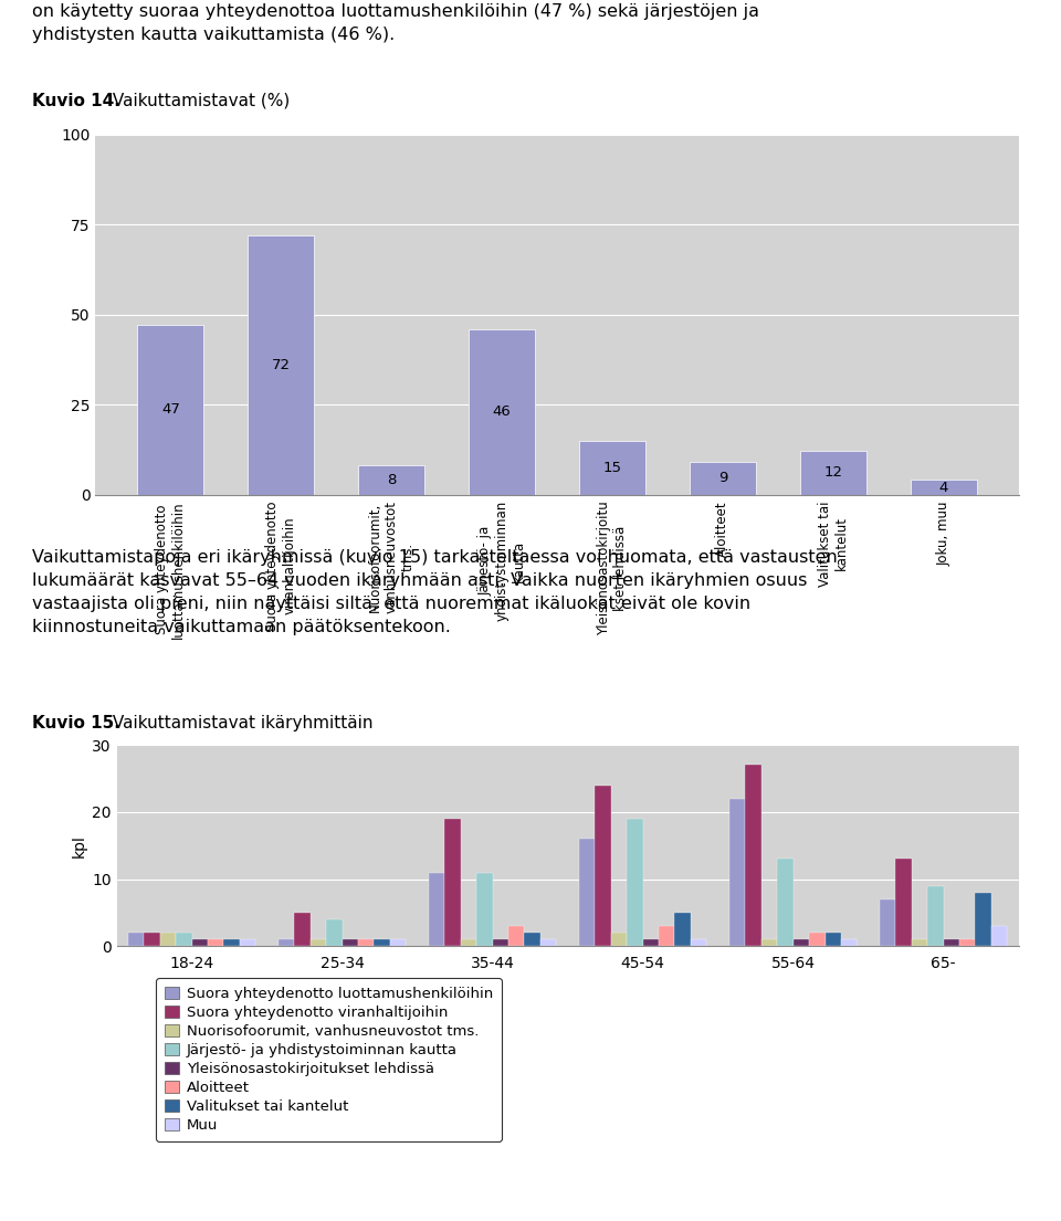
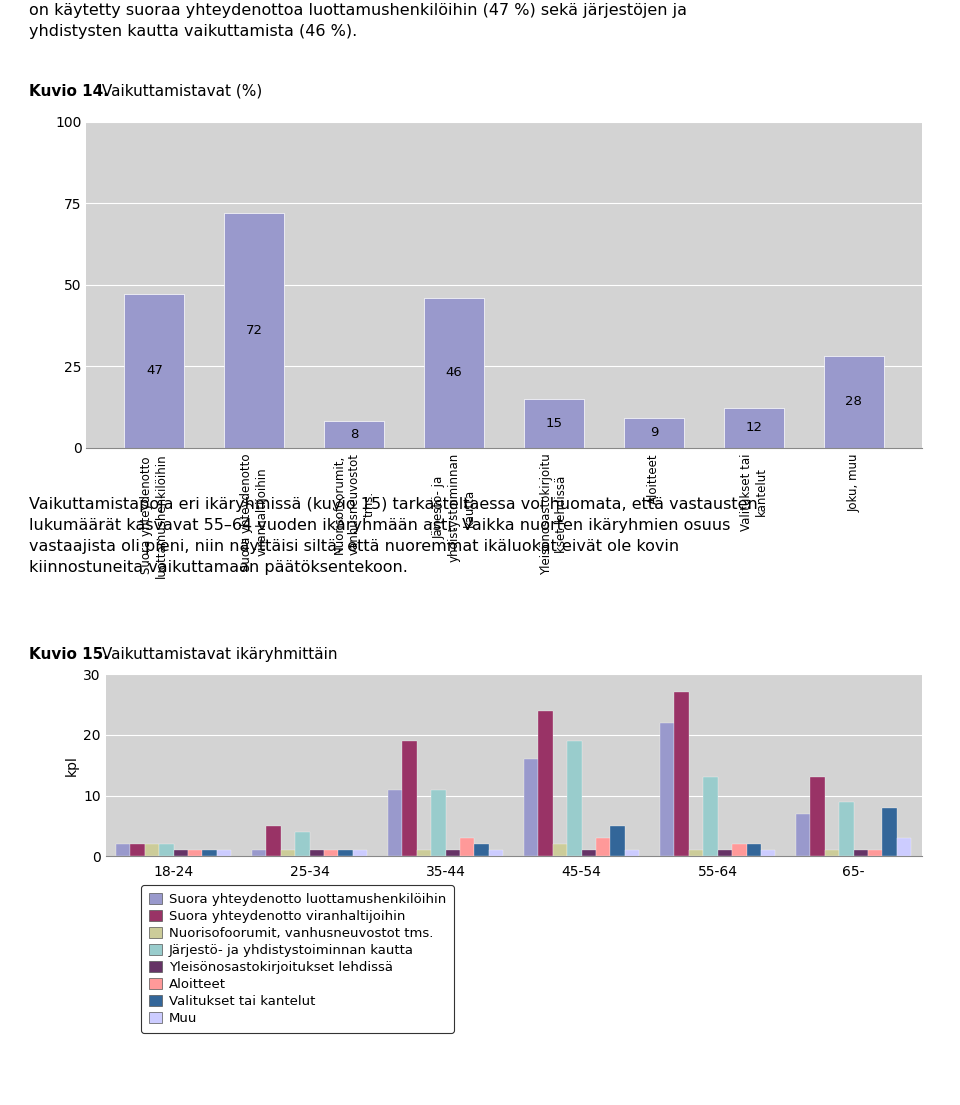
Joku, muu: 4 -> 28
